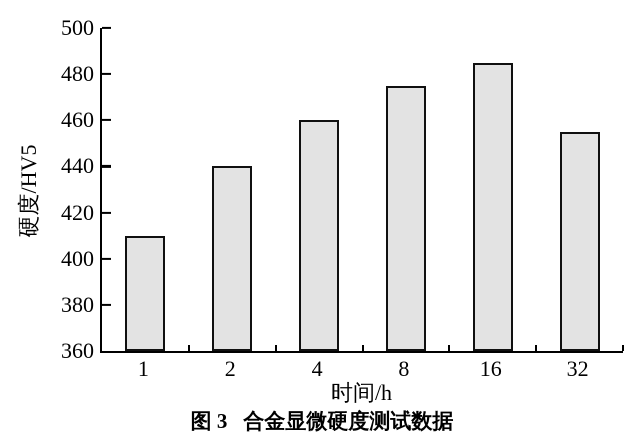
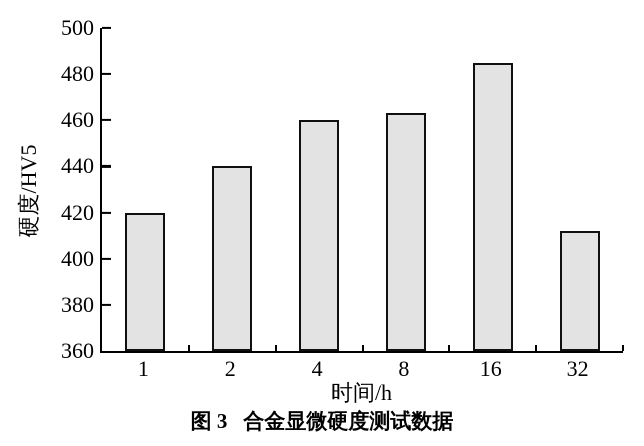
1: 410 -> 420
8: 475 -> 463
32: 455 -> 412
